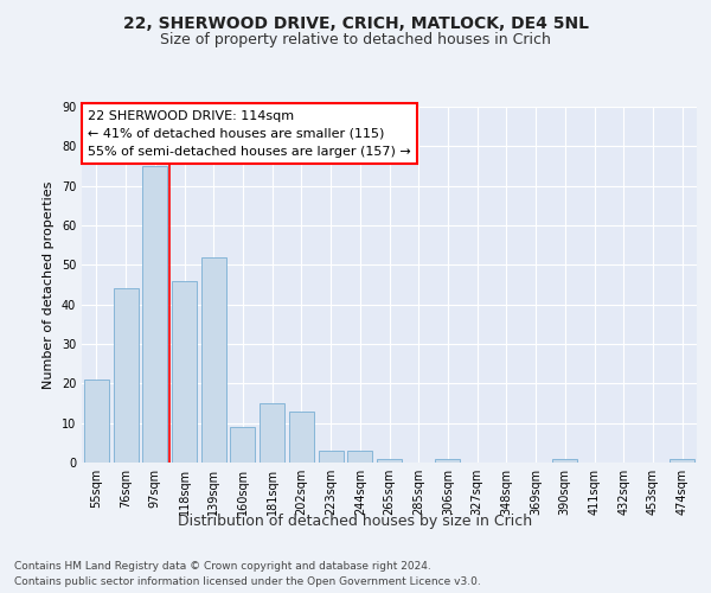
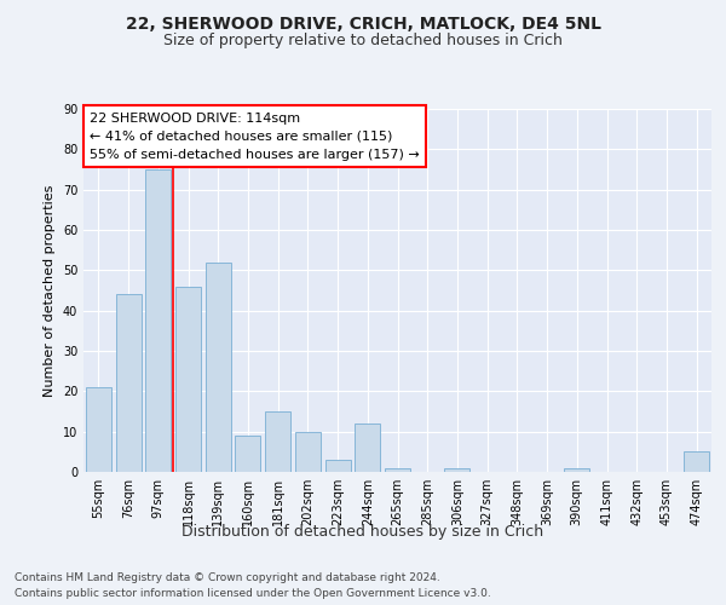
202sqm: 13 -> 10
244sqm: 3 -> 12
474sqm: 1 -> 5
